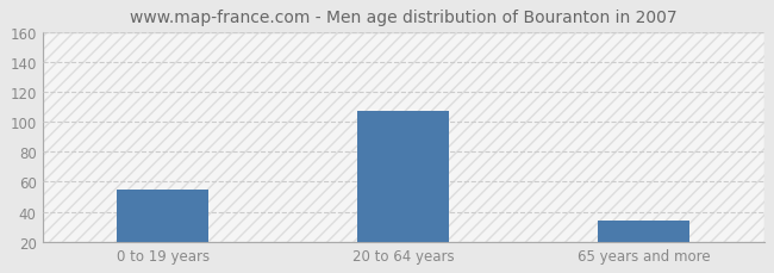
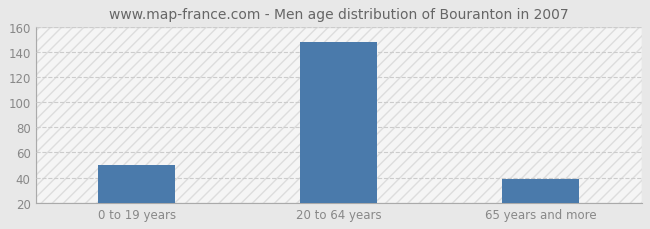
0 to 19 years: 55 -> 50
20 to 64 years: 107 -> 148
65 years and more: 34 -> 39
